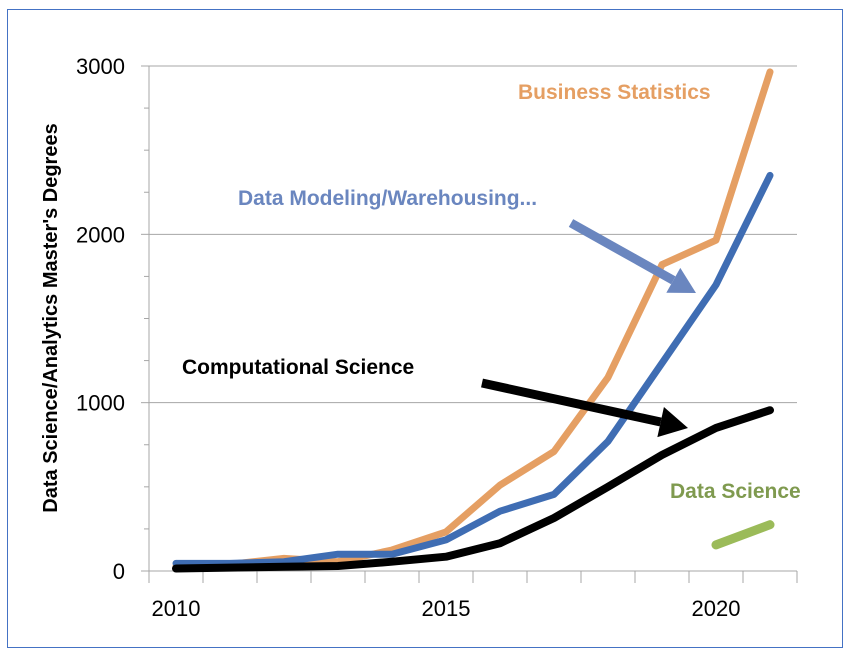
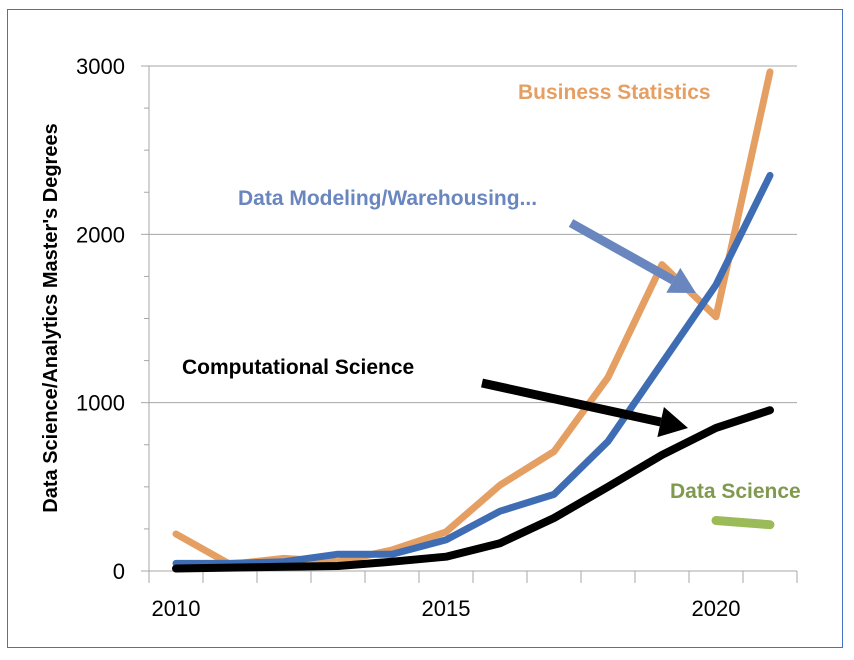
Business Statistics/2010: 30 -> 220
Business Statistics/2020: 1960 -> 1510
Data Science/2020: 160 -> 300
